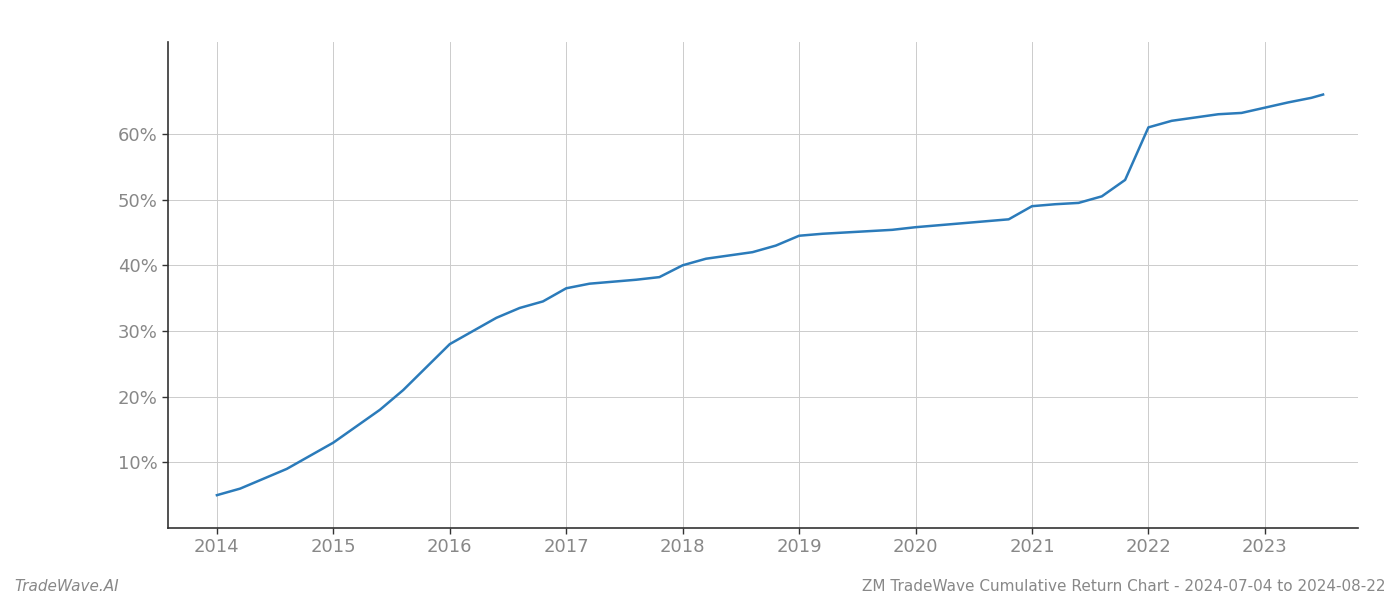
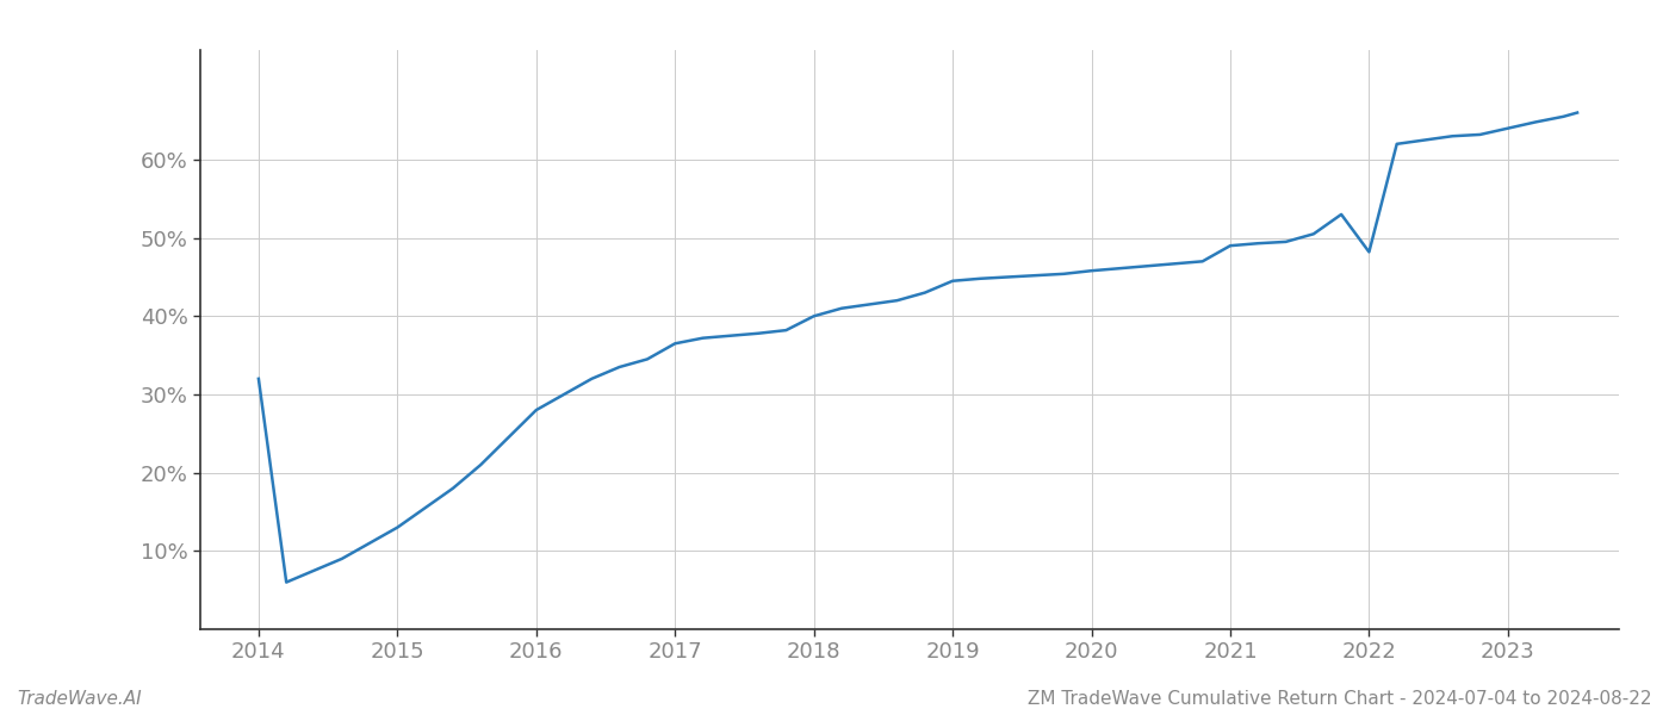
2014: 5.0% -> 32.0%
2022: 61.0% -> 48.2%
